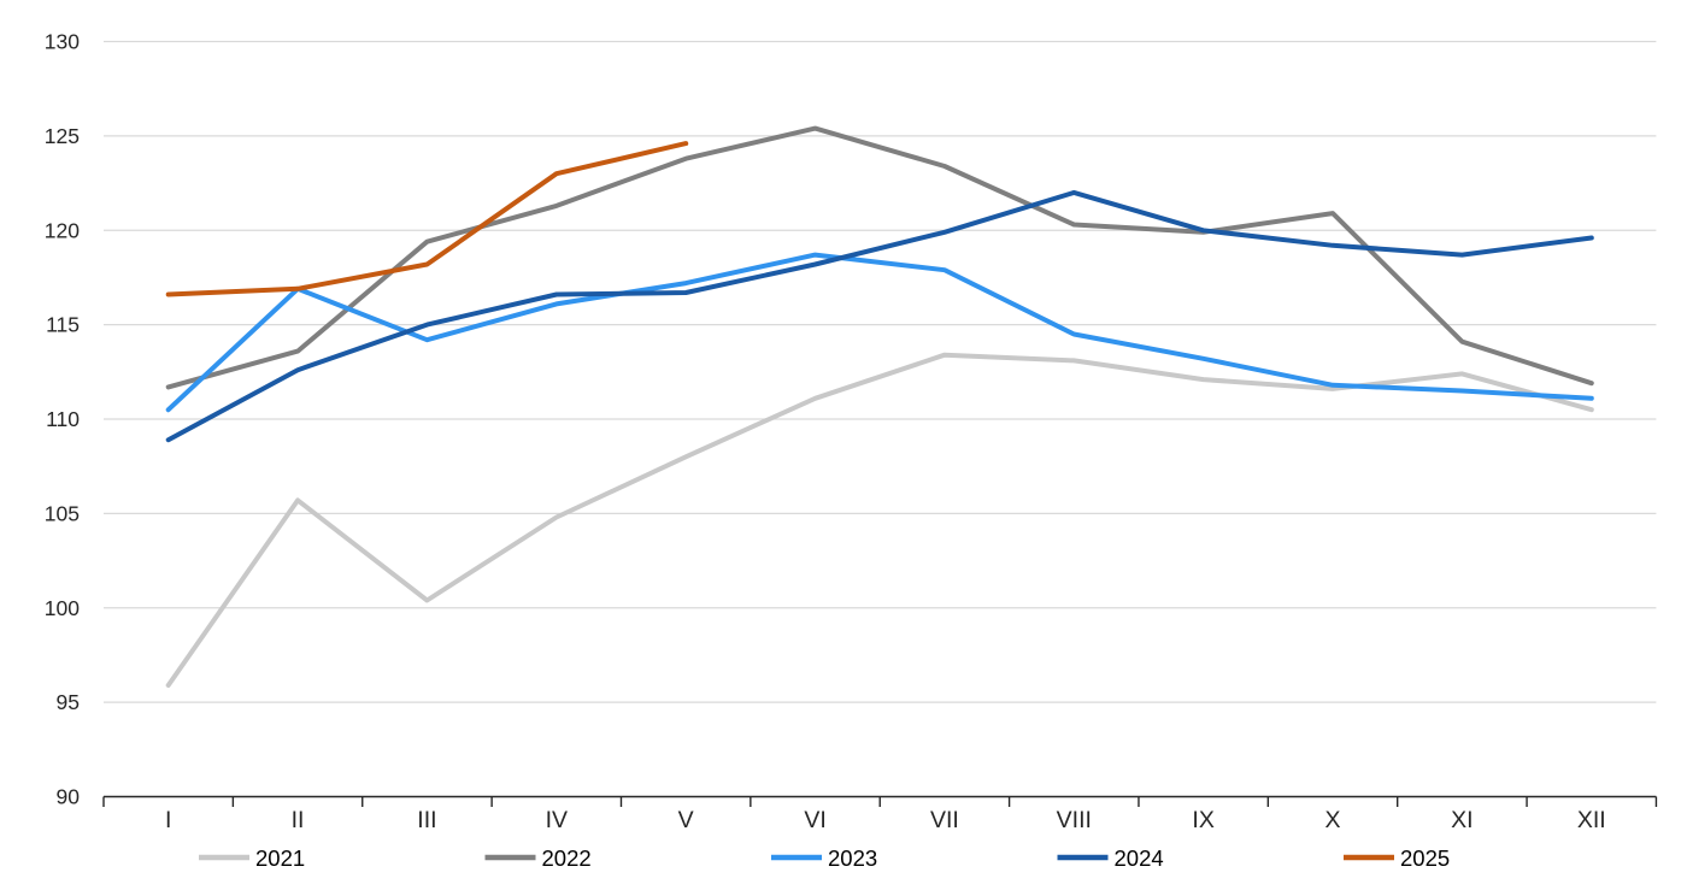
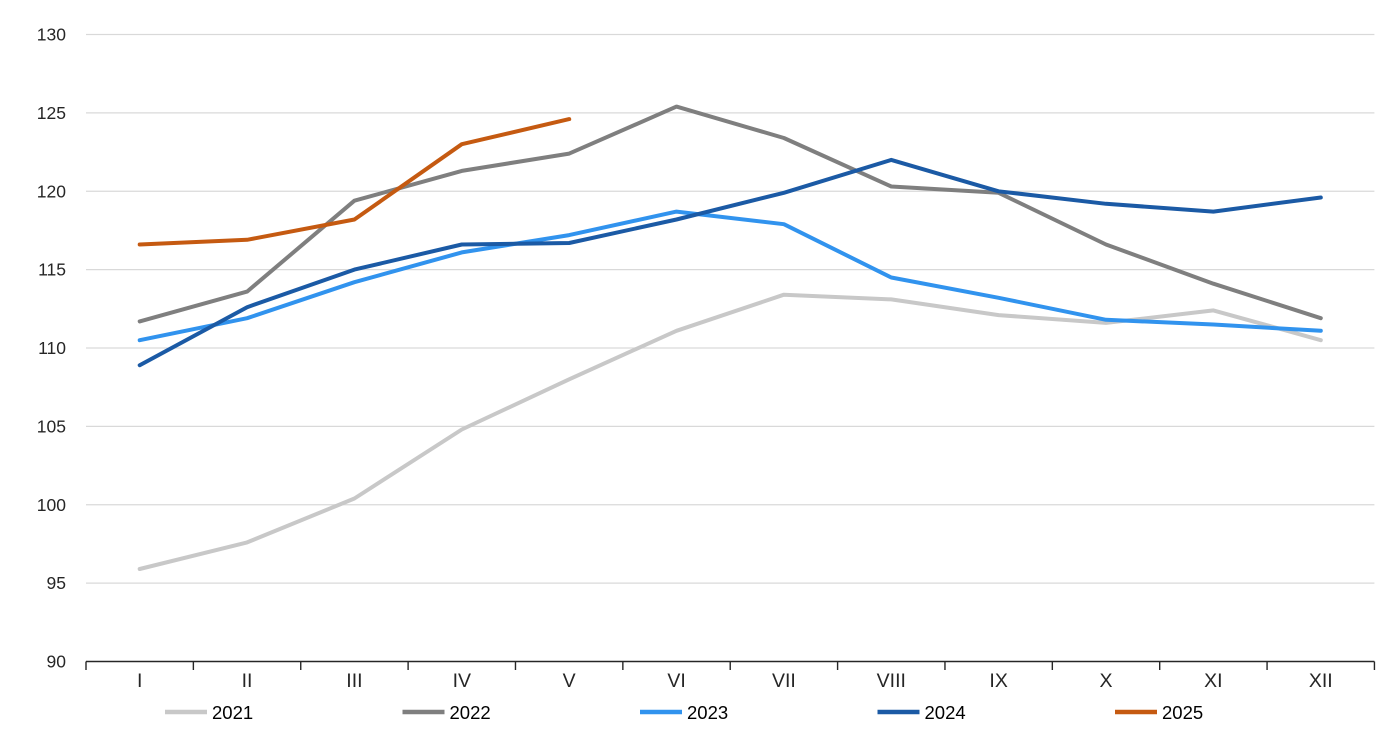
2021/II: 105.7 -> 97.6
2023/II: 116.9 -> 111.9
2022/V: 123.8 -> 122.4
2022/X: 120.9 -> 116.6
